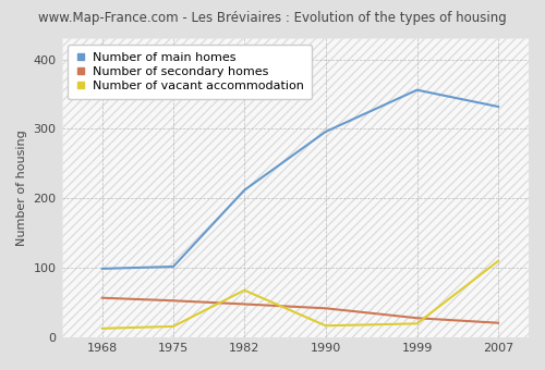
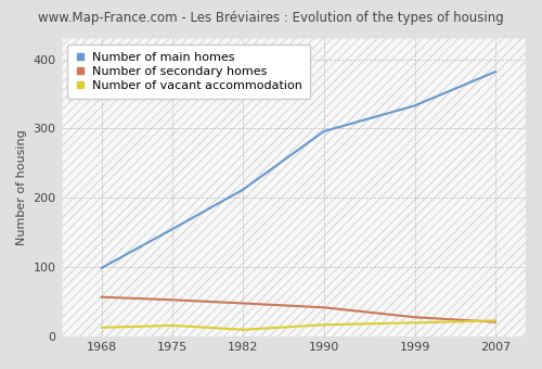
Number of main homes/1975: 102 -> 155
Number of vacant accommodation/1982: 68 -> 10
Number of main homes/1999: 356 -> 333
Number of main homes/2007: 332 -> 382
Number of vacant accommodation/2007: 110 -> 23
